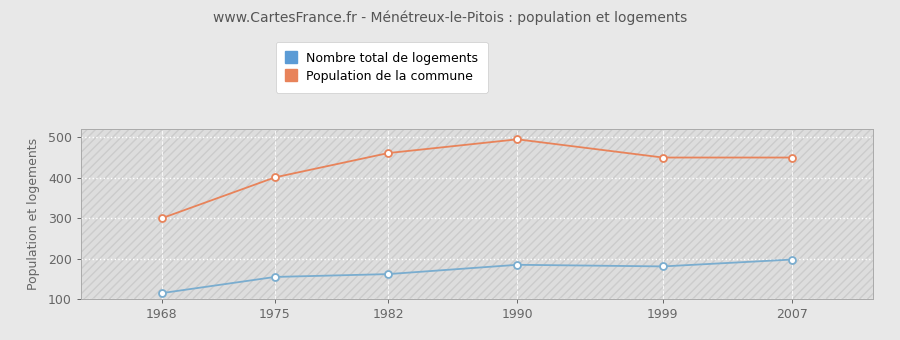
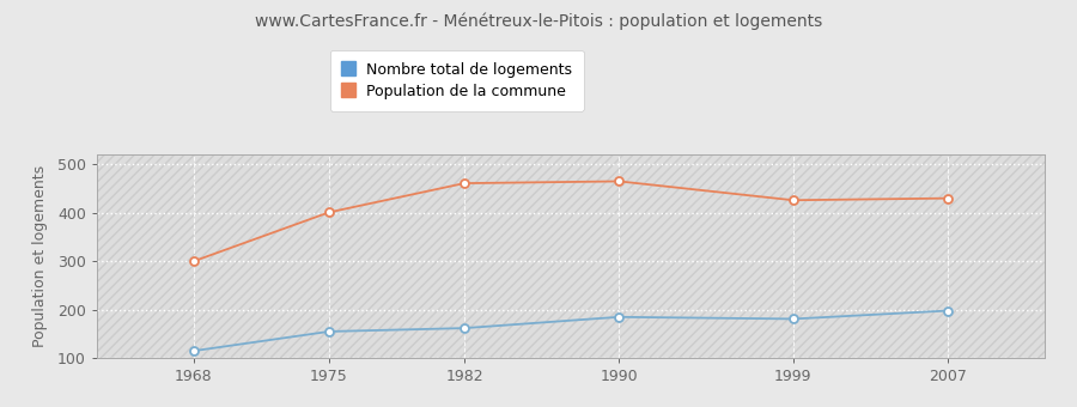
Population de la commune/1990: 495 -> 465
Population de la commune/1999: 450 -> 426
Population de la commune/2007: 450 -> 430
